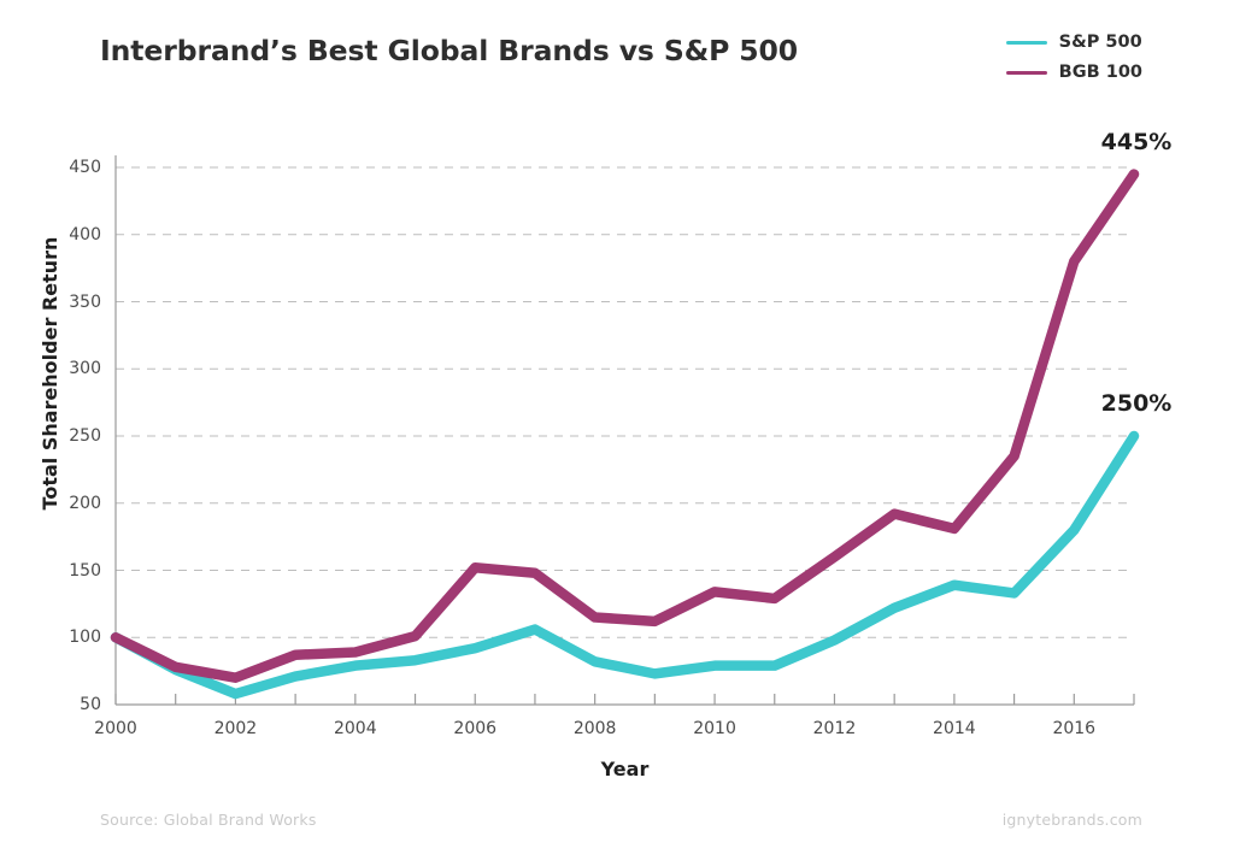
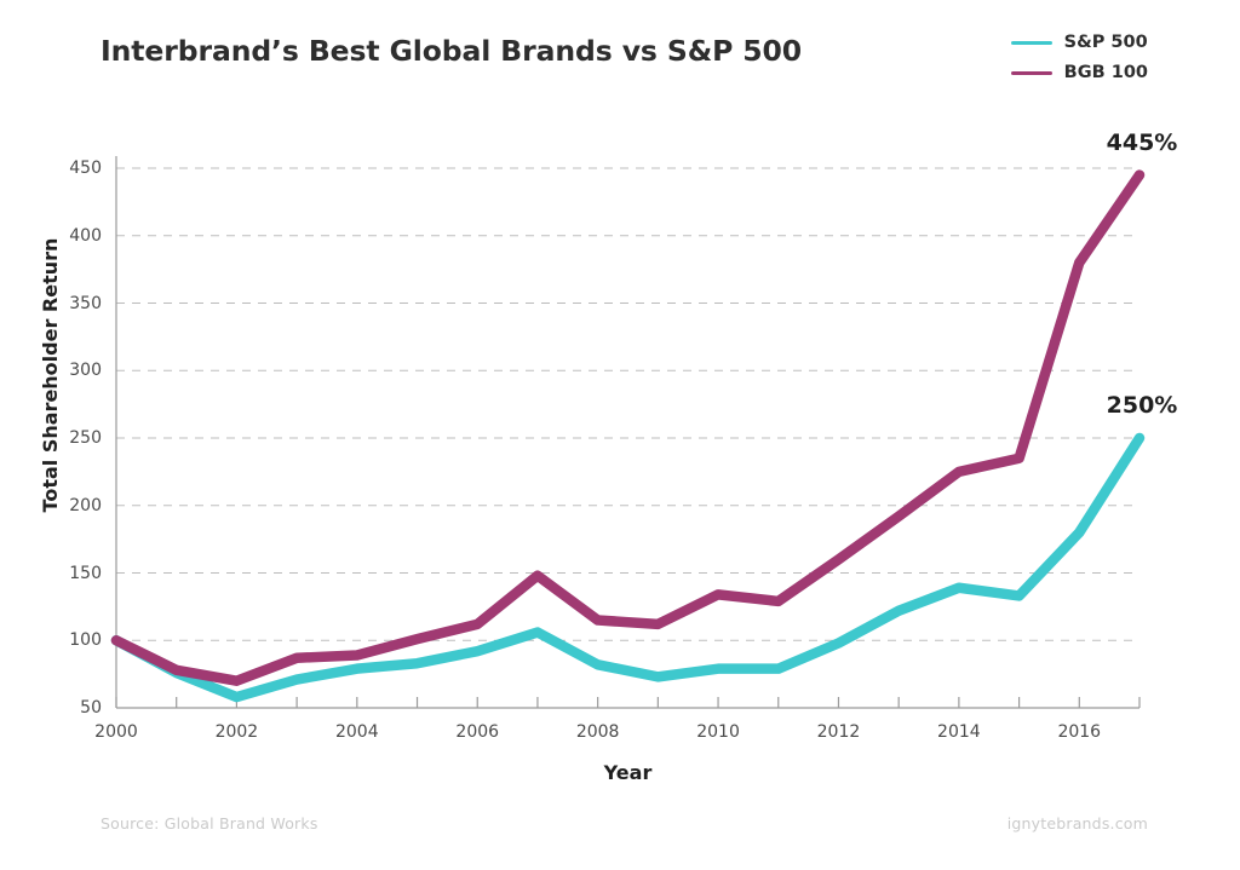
BGB 100/2006: 152 -> 112
BGB 100/2014: 181 -> 225
